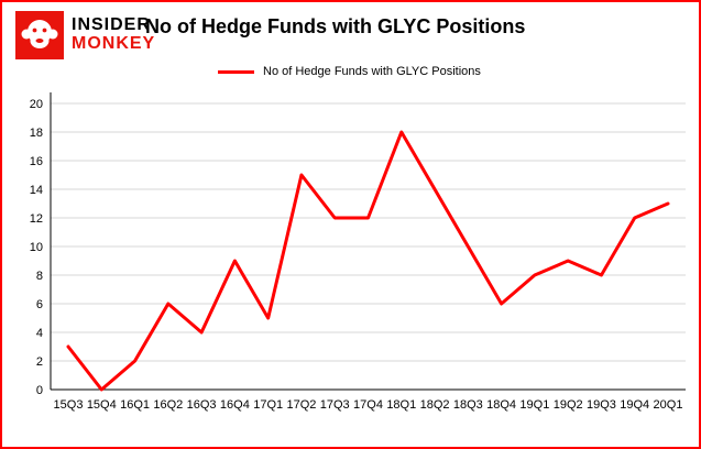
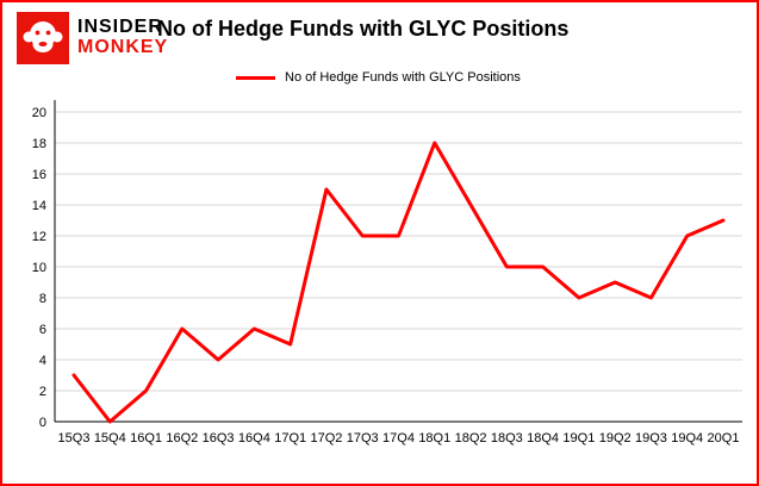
16Q4: 9 -> 6
18Q4: 6 -> 10
